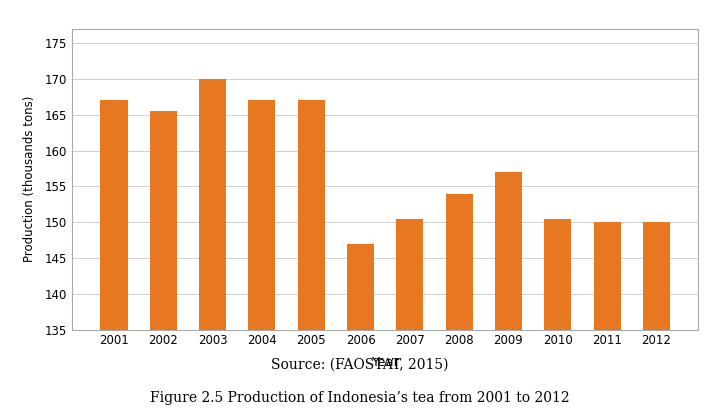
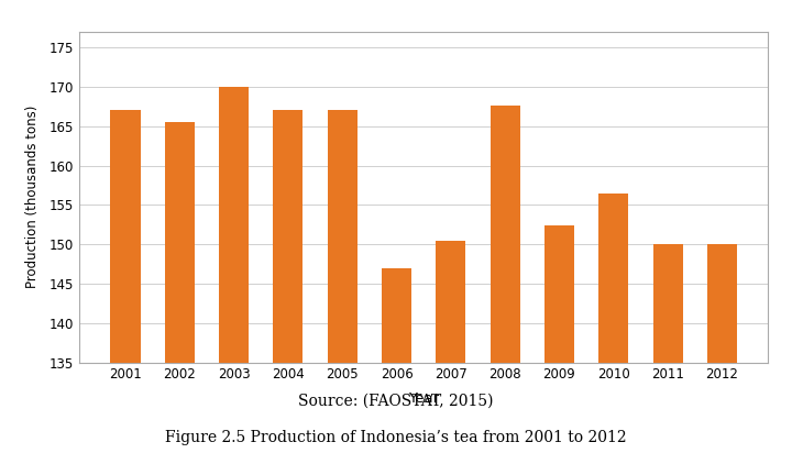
2008: 154.0 -> 167.6
2009: 157.0 -> 152.4
2010: 150.5 -> 156.4
